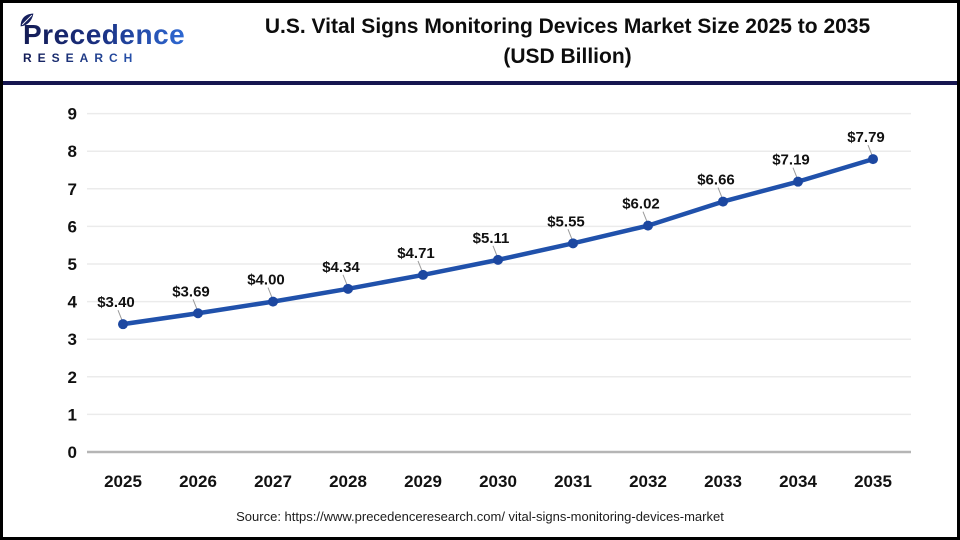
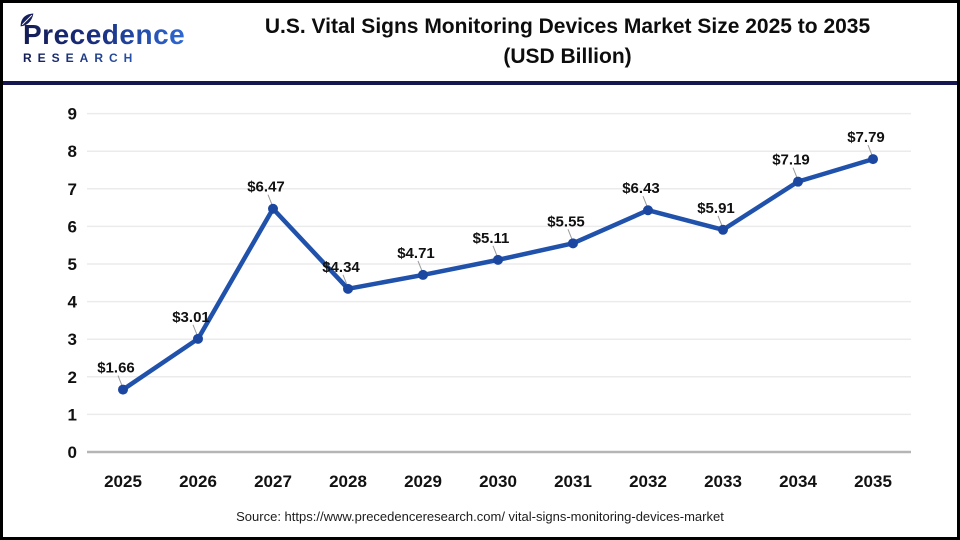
2025: $3.40 -> $1.66
2026: $3.69 -> $3.01
2027: $4.00 -> $6.47
2032: $6.02 -> $6.43
2033: $6.66 -> $5.91
